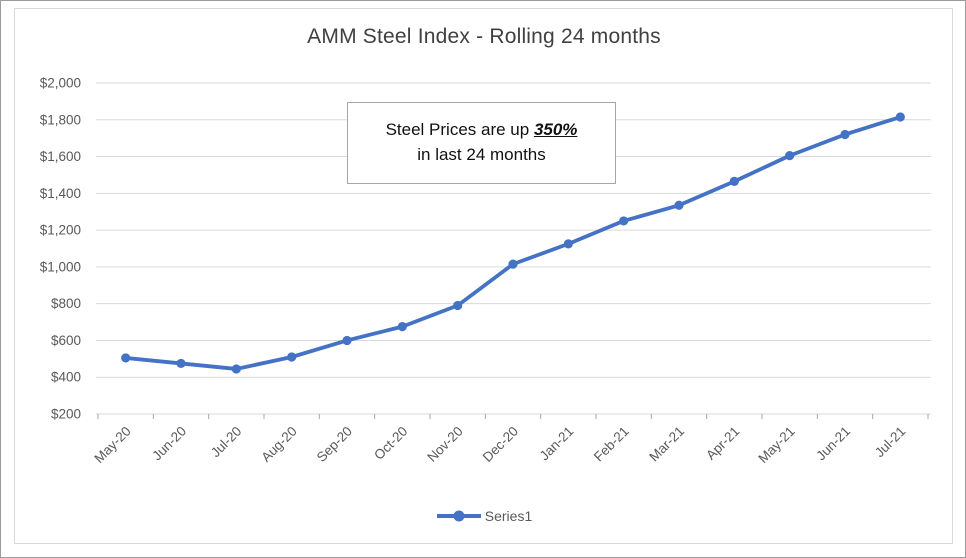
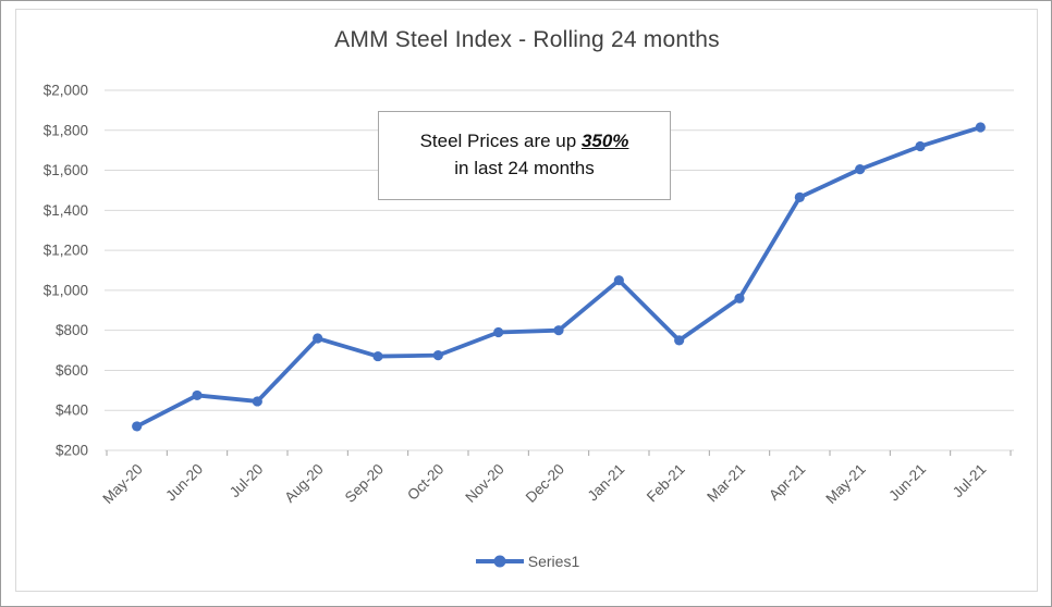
May-20: $500 -> $320
Aug-20: $510 -> $760
Sep-20: $600 -> $670
Dec-20: $1020 -> $800
Jan-21: $1120 -> $1050
Feb-21: $1250 -> $750
Mar-21: $1340 -> $960
